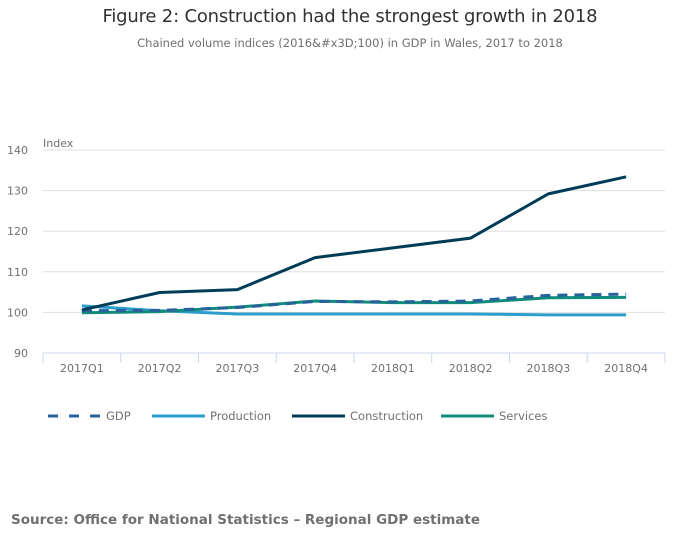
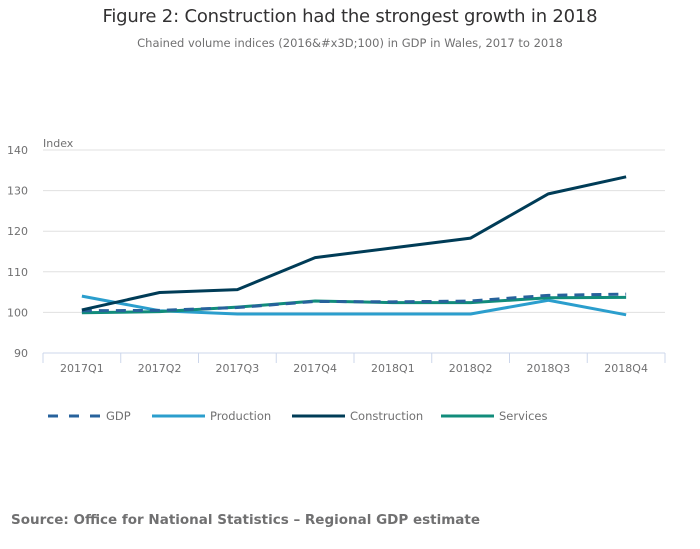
Production/2017Q1: 102 -> 104
Production/2018Q3: 99 -> 103
